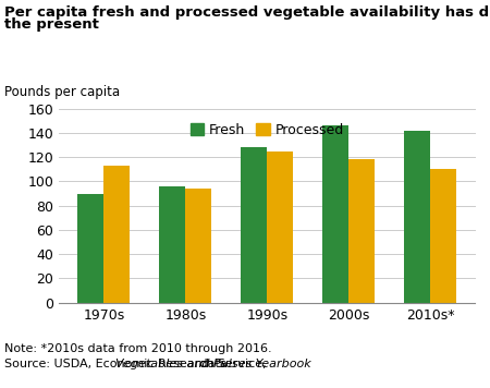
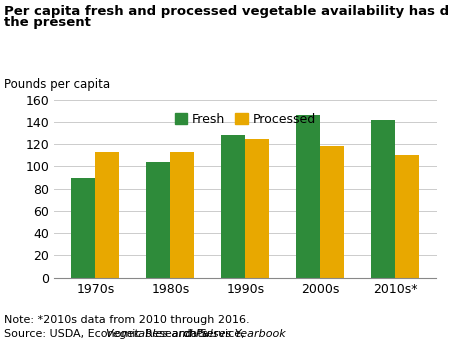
Fresh/1980s: 96 -> 104
Processed/1980s: 94 -> 113
